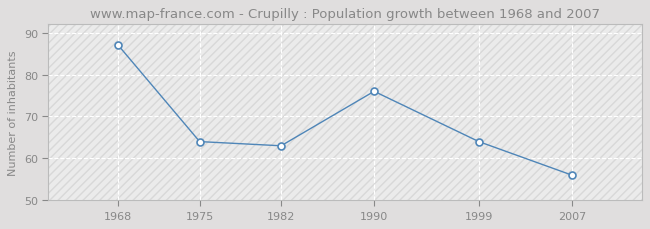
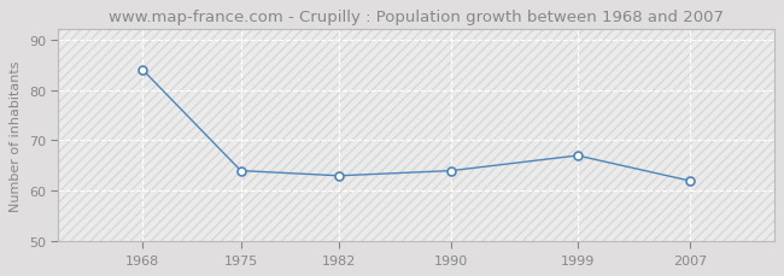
1968: 87 -> 84
1990: 76 -> 64
1999: 64 -> 67
2007: 56 -> 62
